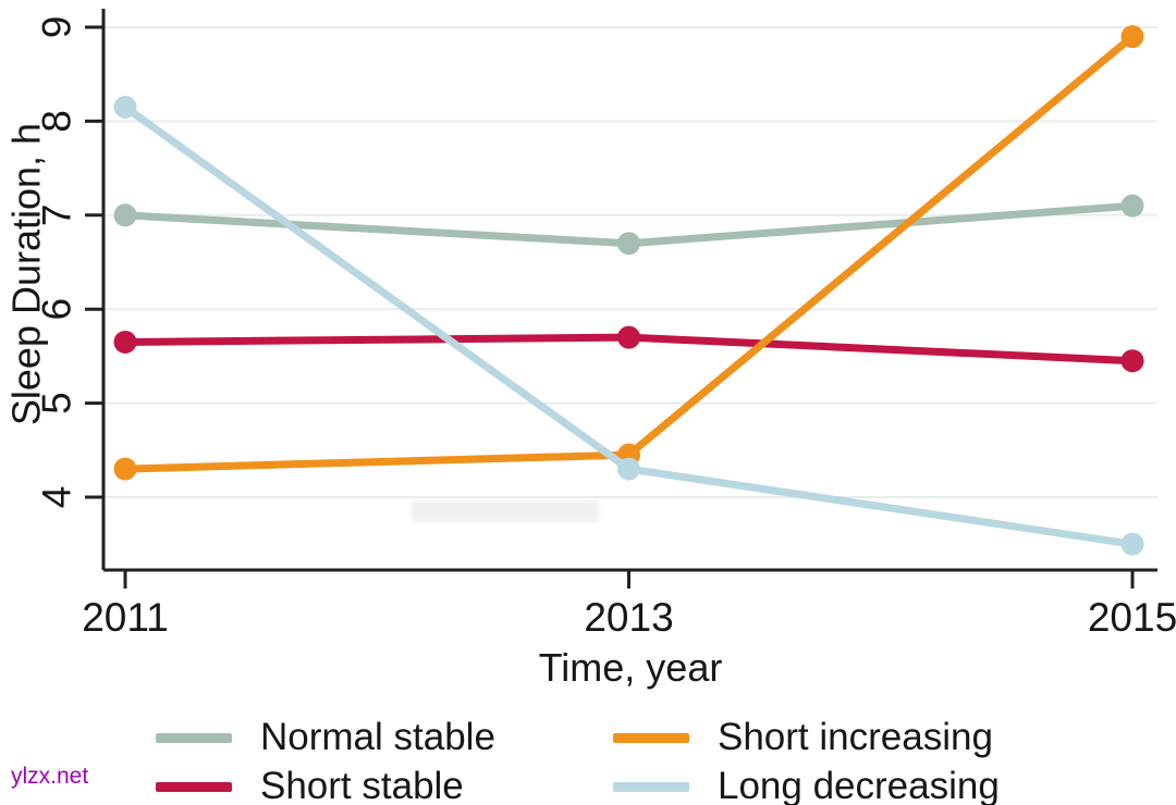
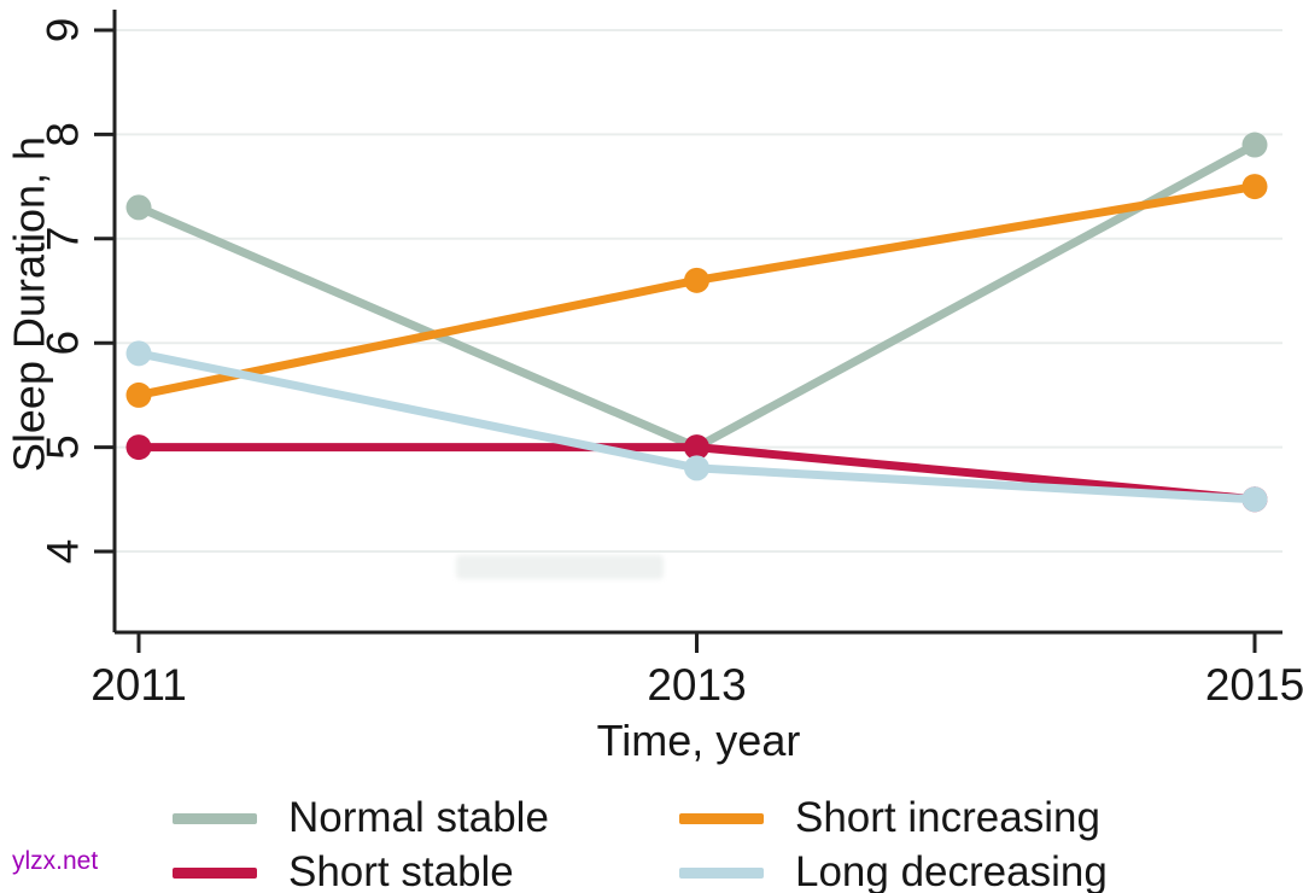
Normal stable/2011: 7.0 -> 7.3
Short stable/2011: 5.7 -> 5.0
Short increasing/2011: 4.3 -> 5.5
Long decreasing/2011: 8.2 -> 5.9
Normal stable/2013: 6.7 -> 5.0
Short stable/2013: 5.7 -> 5.0
Short increasing/2013: 4.5 -> 6.6
Long decreasing/2013: 4.3 -> 4.8
Normal stable/2015: 7.1 -> 7.9
Short stable/2015: 5.5 -> 4.5
Short increasing/2015: 8.9 -> 7.5
Long decreasing/2015: 3.5 -> 4.5
